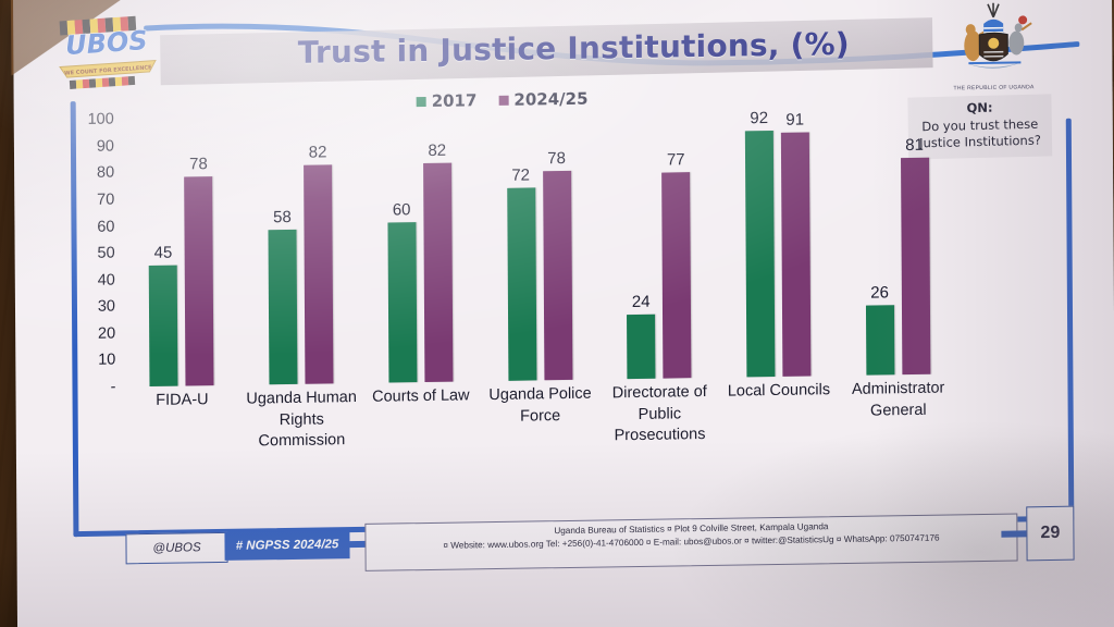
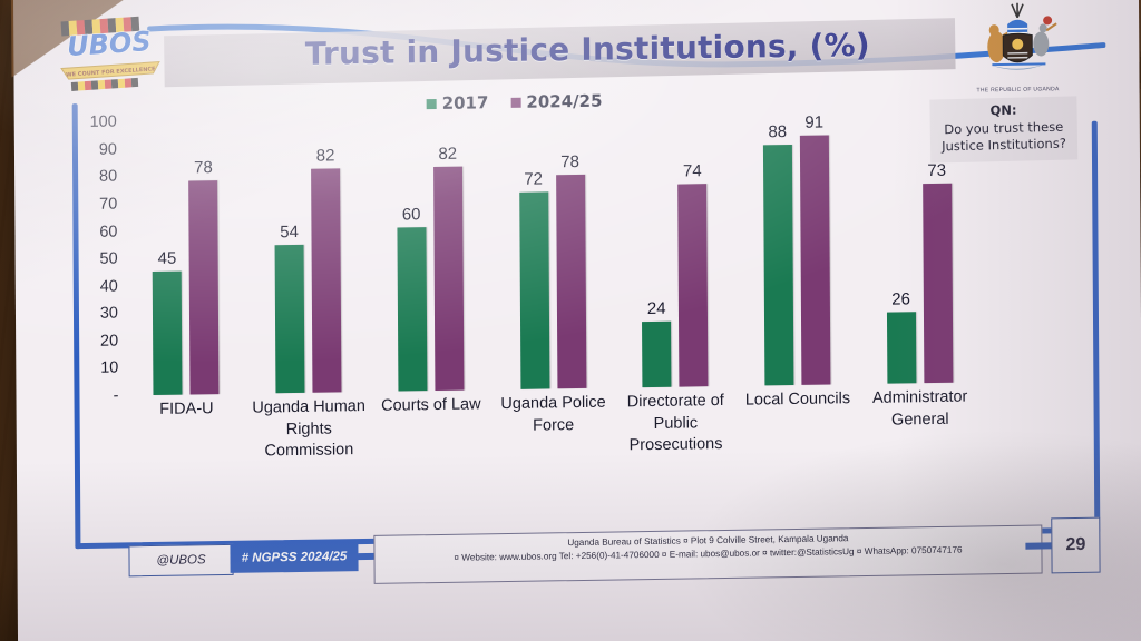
2017/Uganda Human Rights Commission: 58 -> 54
2024/25/Directorate of Public Prosecutions: 77 -> 74
2017/Local Councils: 92 -> 88
2024/25/Administrator General: 81 -> 73
